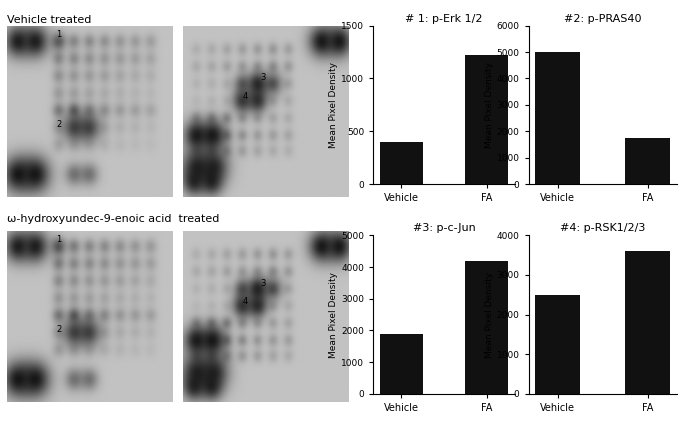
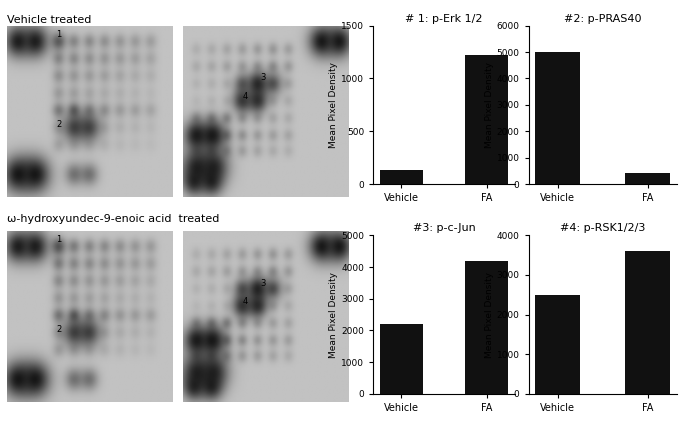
# 1: p-Erk 1/2/Vehicle: 400 -> 130
#2: p-PRAS40/FA: 1750 -> 400
#3: p-c-Jun/Vehicle: 1900 -> 2200
